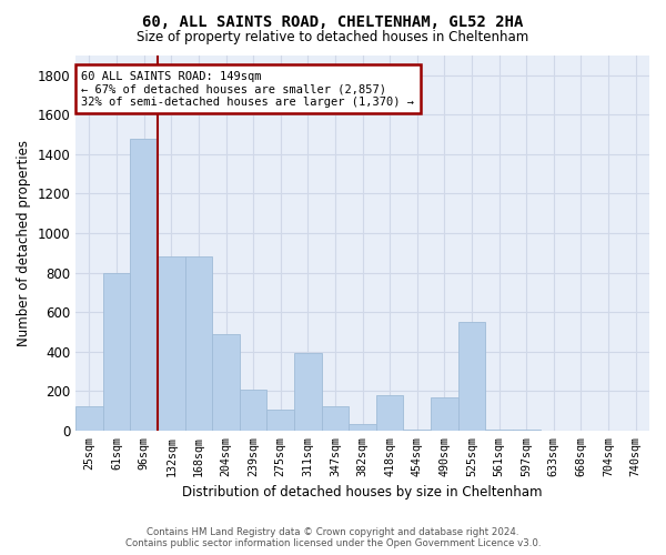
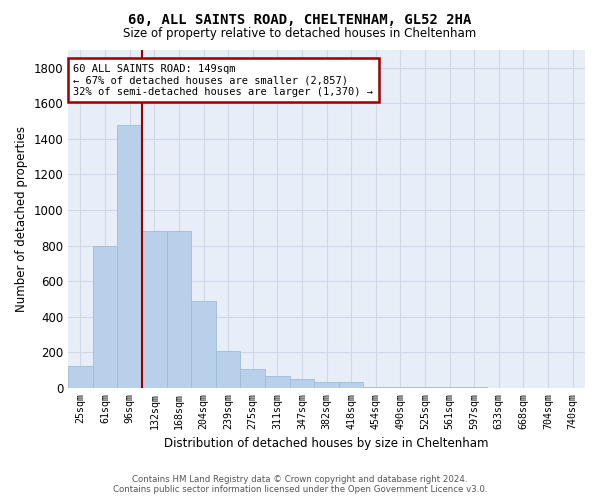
311sqm: 390 -> 60
347sqm: 120 -> 50
418sqm: 180 -> 30
490sqm: 170 -> 0
525sqm: 550 -> 0
